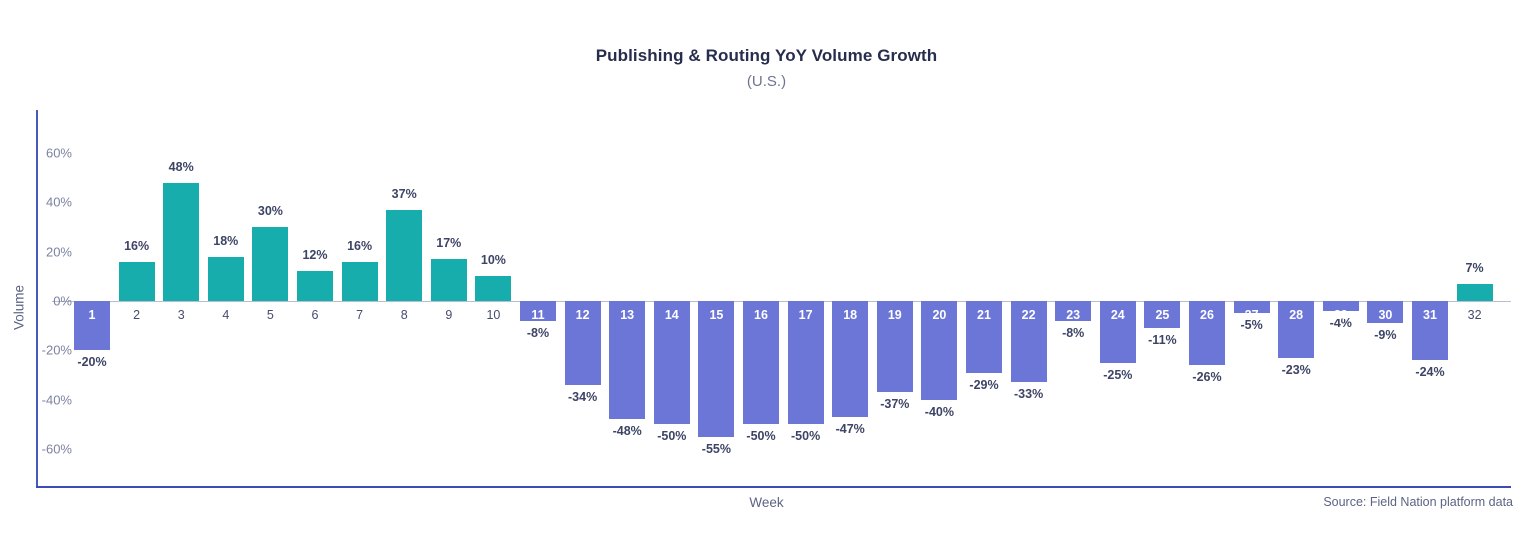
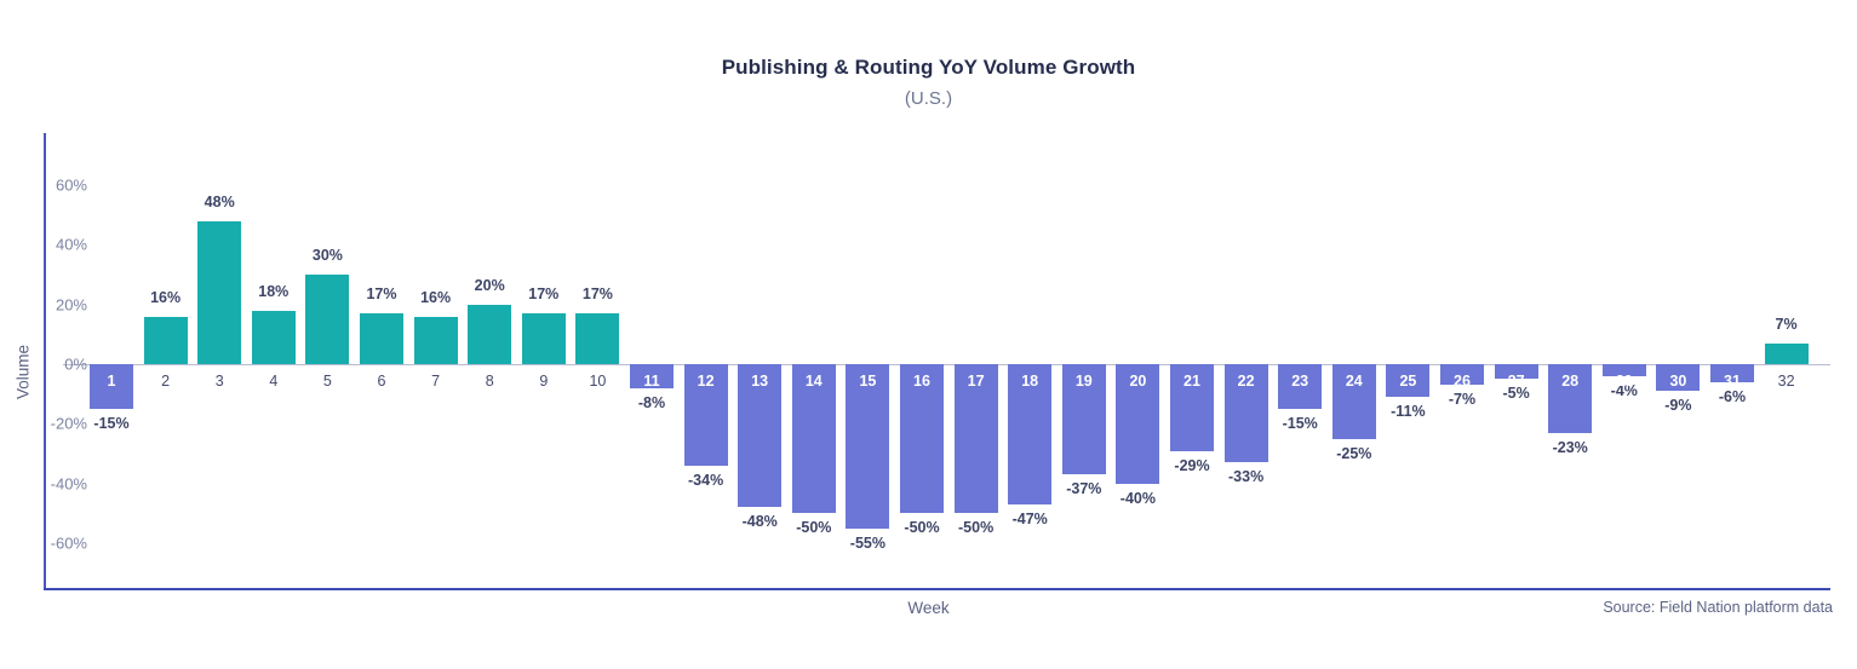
1: -20% -> -15%
6: 12% -> 17%
8: 37% -> 20%
10: 10% -> 17%
23: -8% -> -15%
26: -26% -> -7%
31: -24% -> -6%
